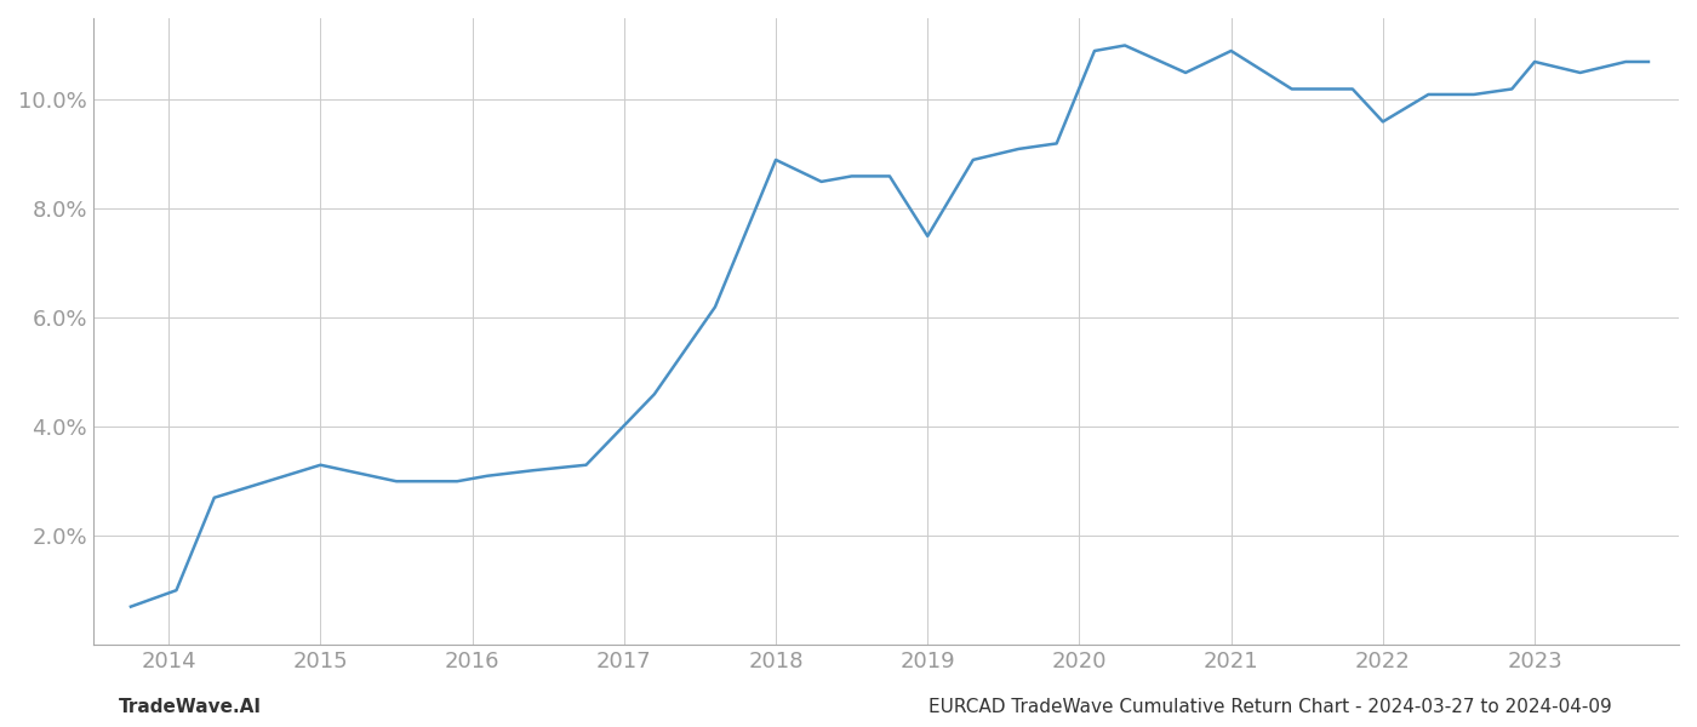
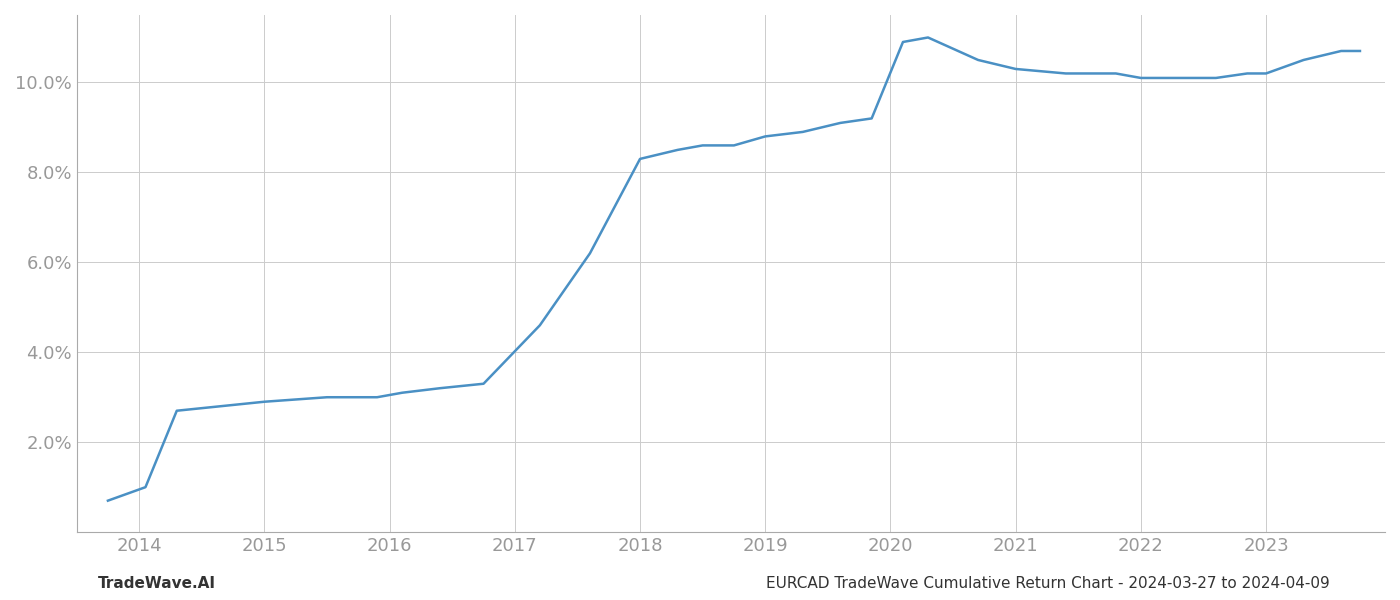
2015: 3.3% -> 2.9%
2018: 8.9% -> 8.3%
2019: 7.5% -> 8.8%
2021: 10.9% -> 10.3%
2022: 9.6% -> 10.1%
2023: 10.7% -> 10.2%
